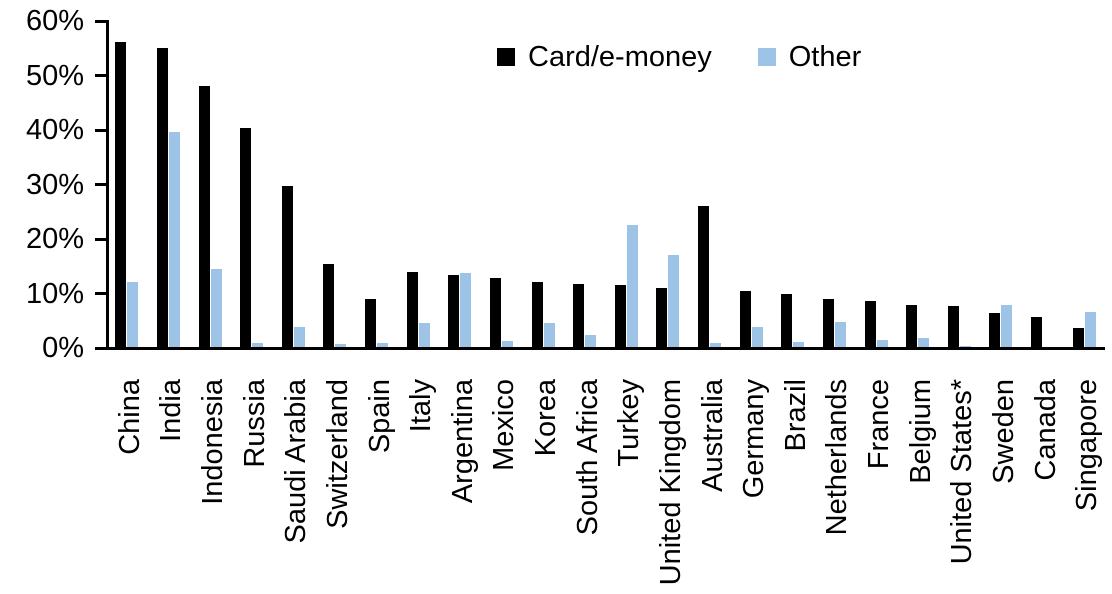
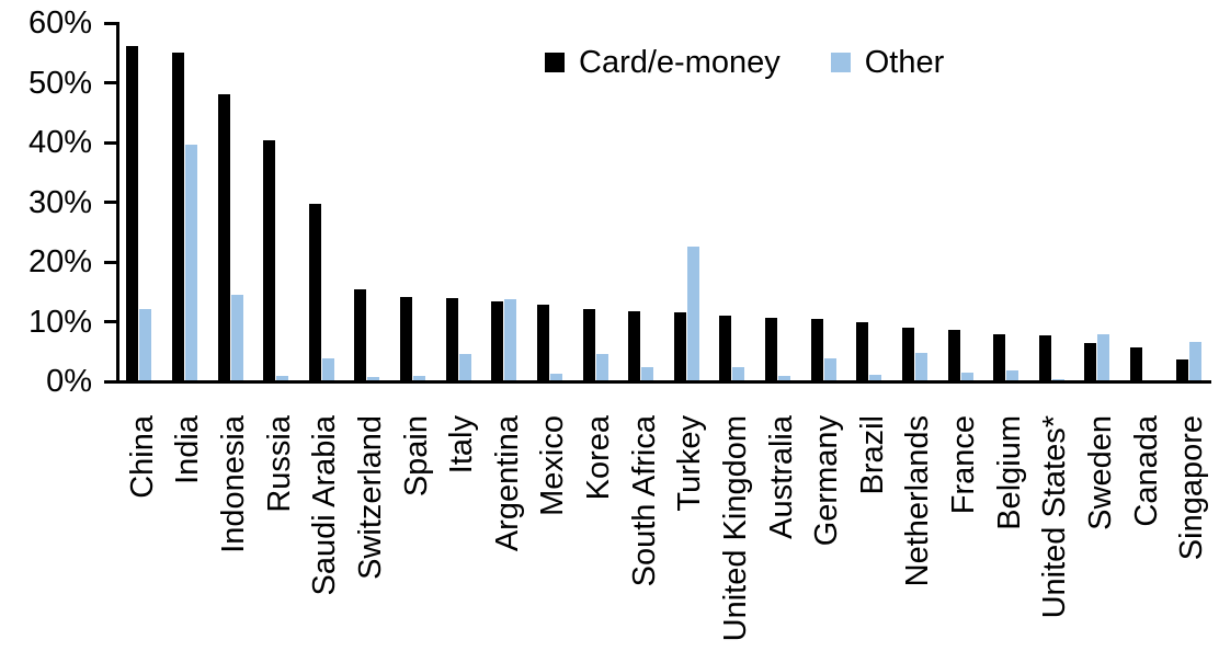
Card/e-money/Spain: 9% -> 14%
Other/United Kingdom: 17% -> 2%
Card/e-money/Australia: 26% -> 11%
